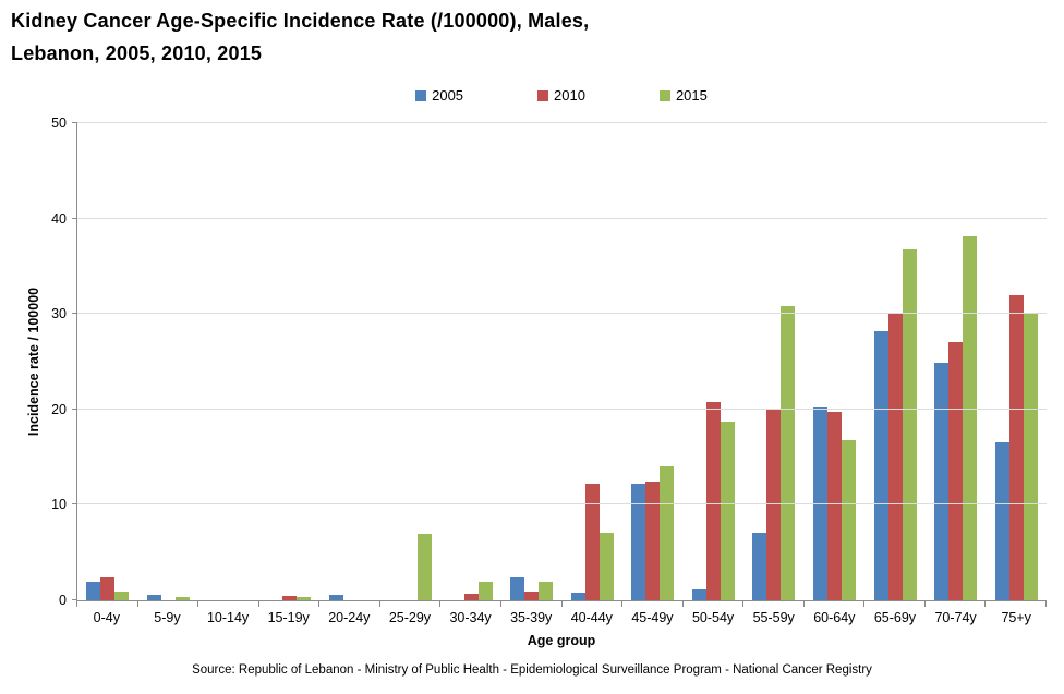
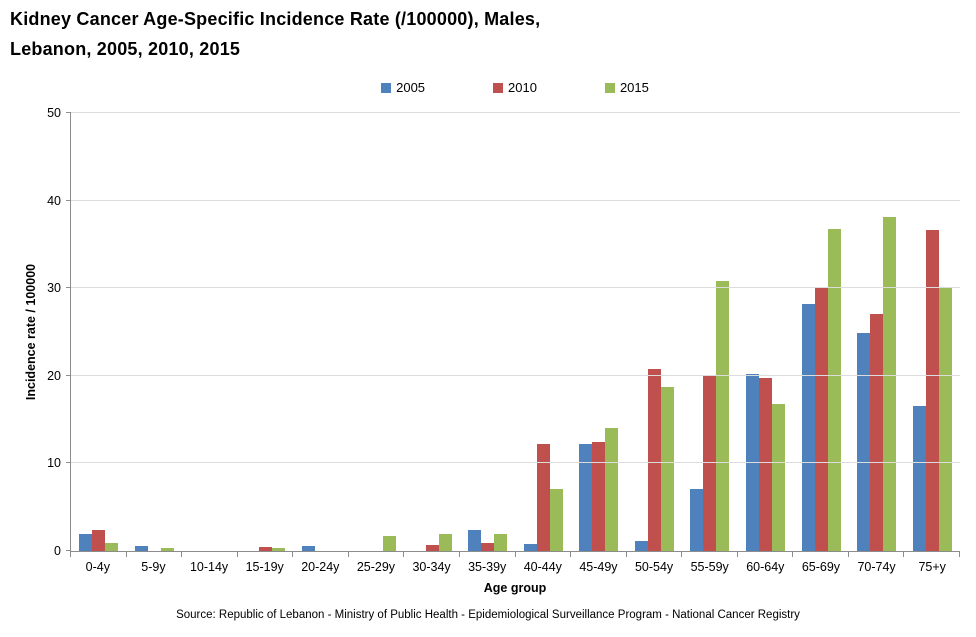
2015/25-29y: 7 -> 2
2010/75+y: 32 -> 37
